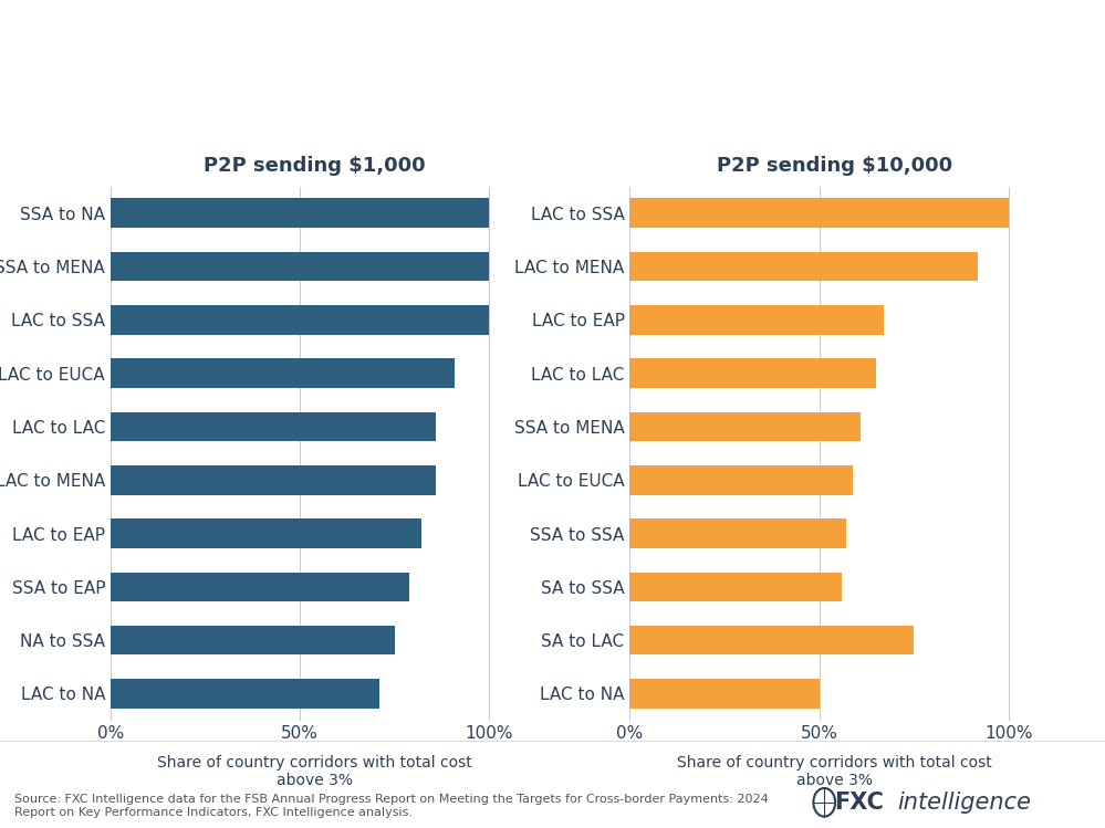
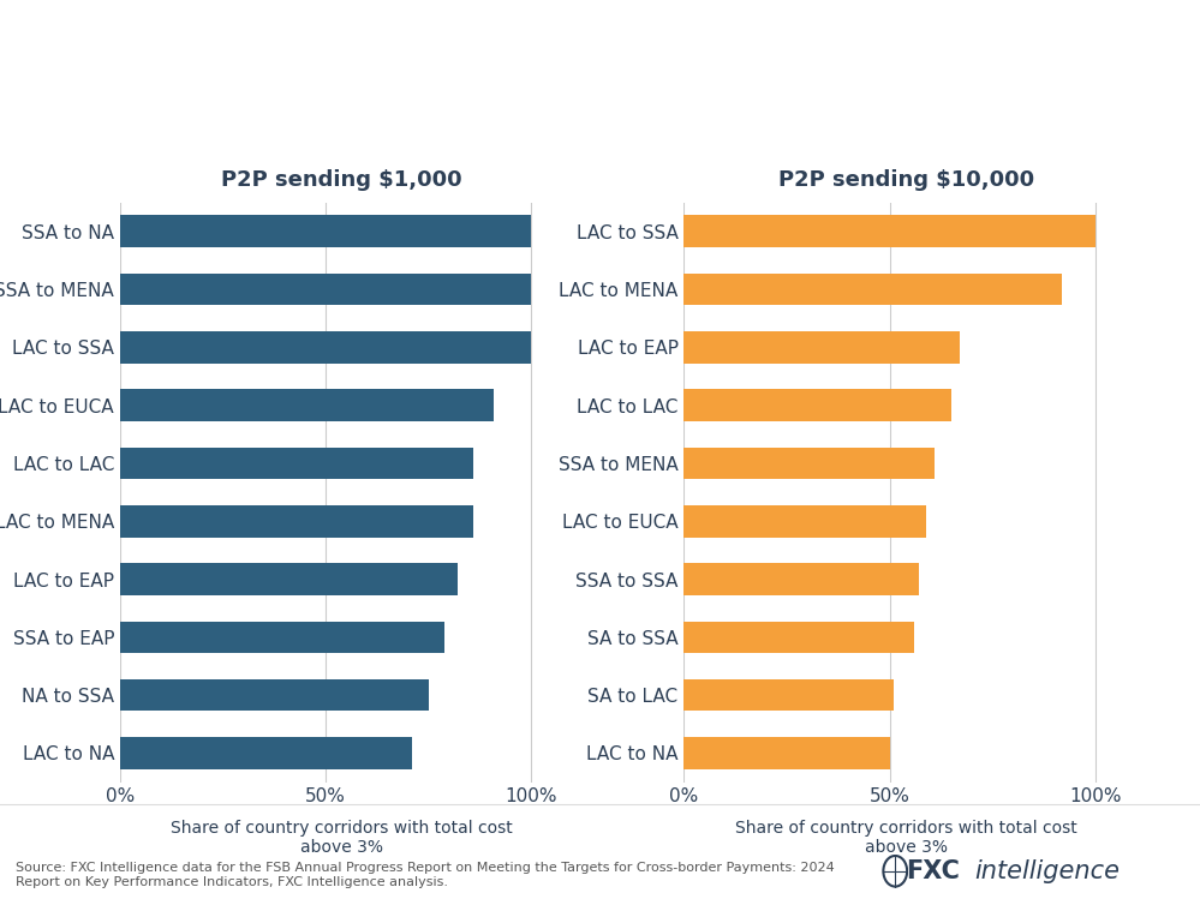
P2P sending $10,000/SA to LAC: 75% -> 51%
